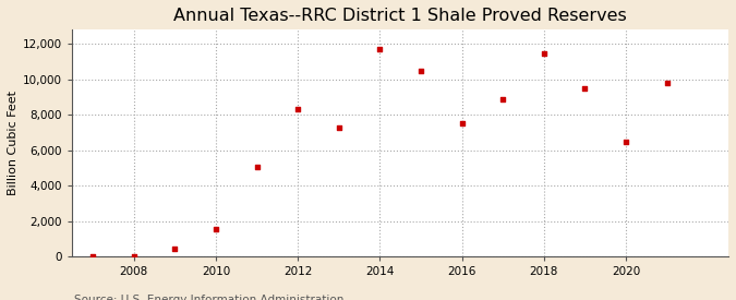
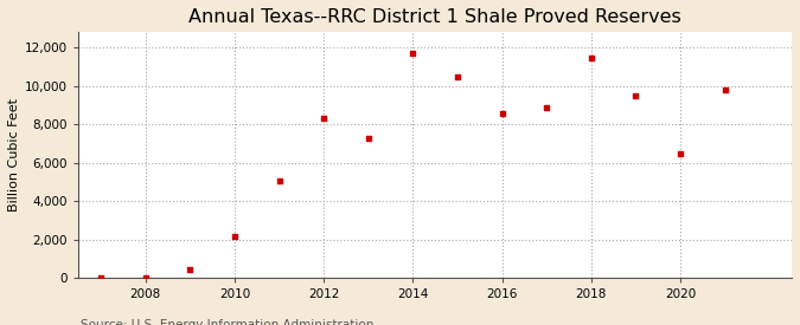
2010: 1,600 -> 2,200
2016: 7,500 -> 8,600
